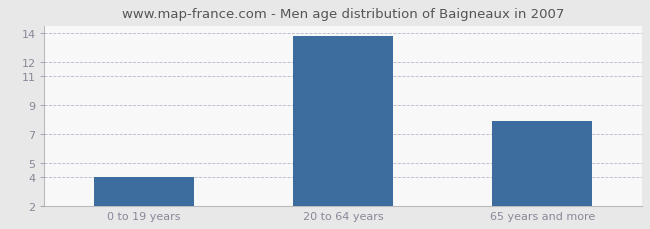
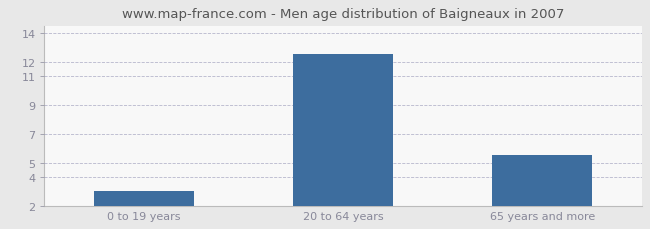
0 to 19 years: 4.0 -> 3.0
20 to 64 years: 13.8 -> 12.5
65 years and more: 7.9 -> 5.5
